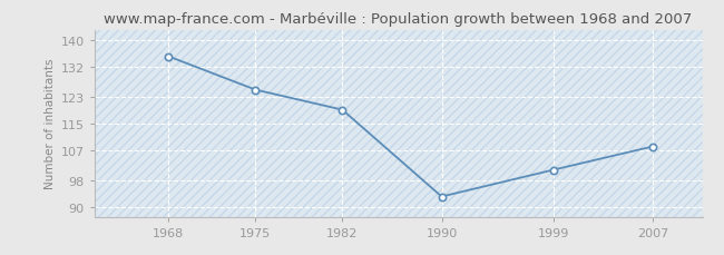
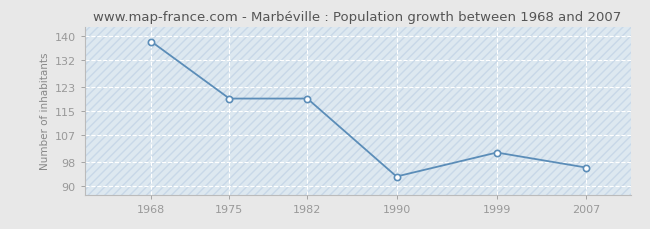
1968: 135 -> 138
1975: 125 -> 119
2007: 108 -> 96
